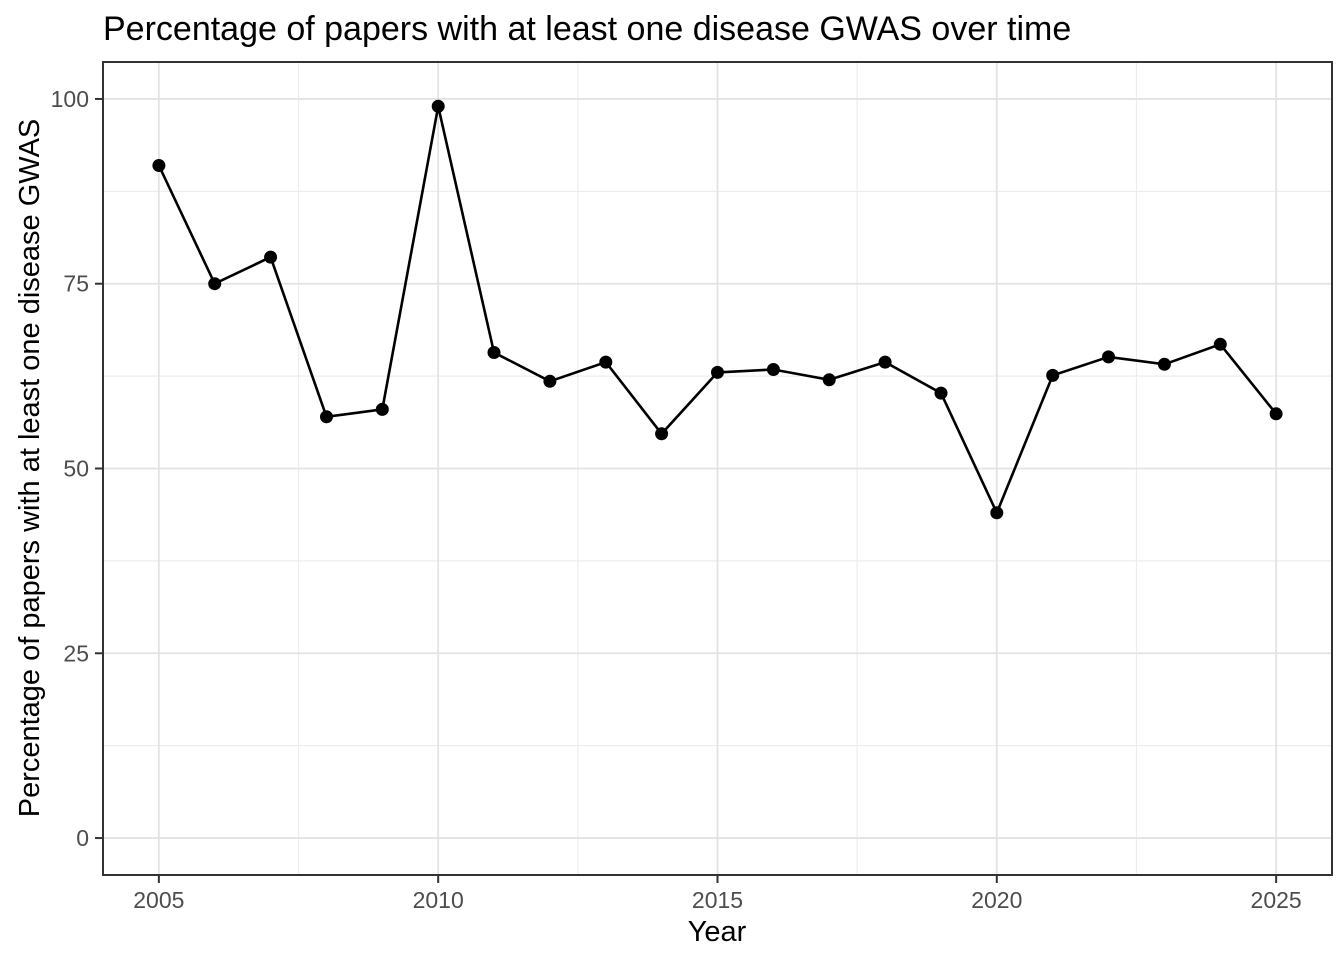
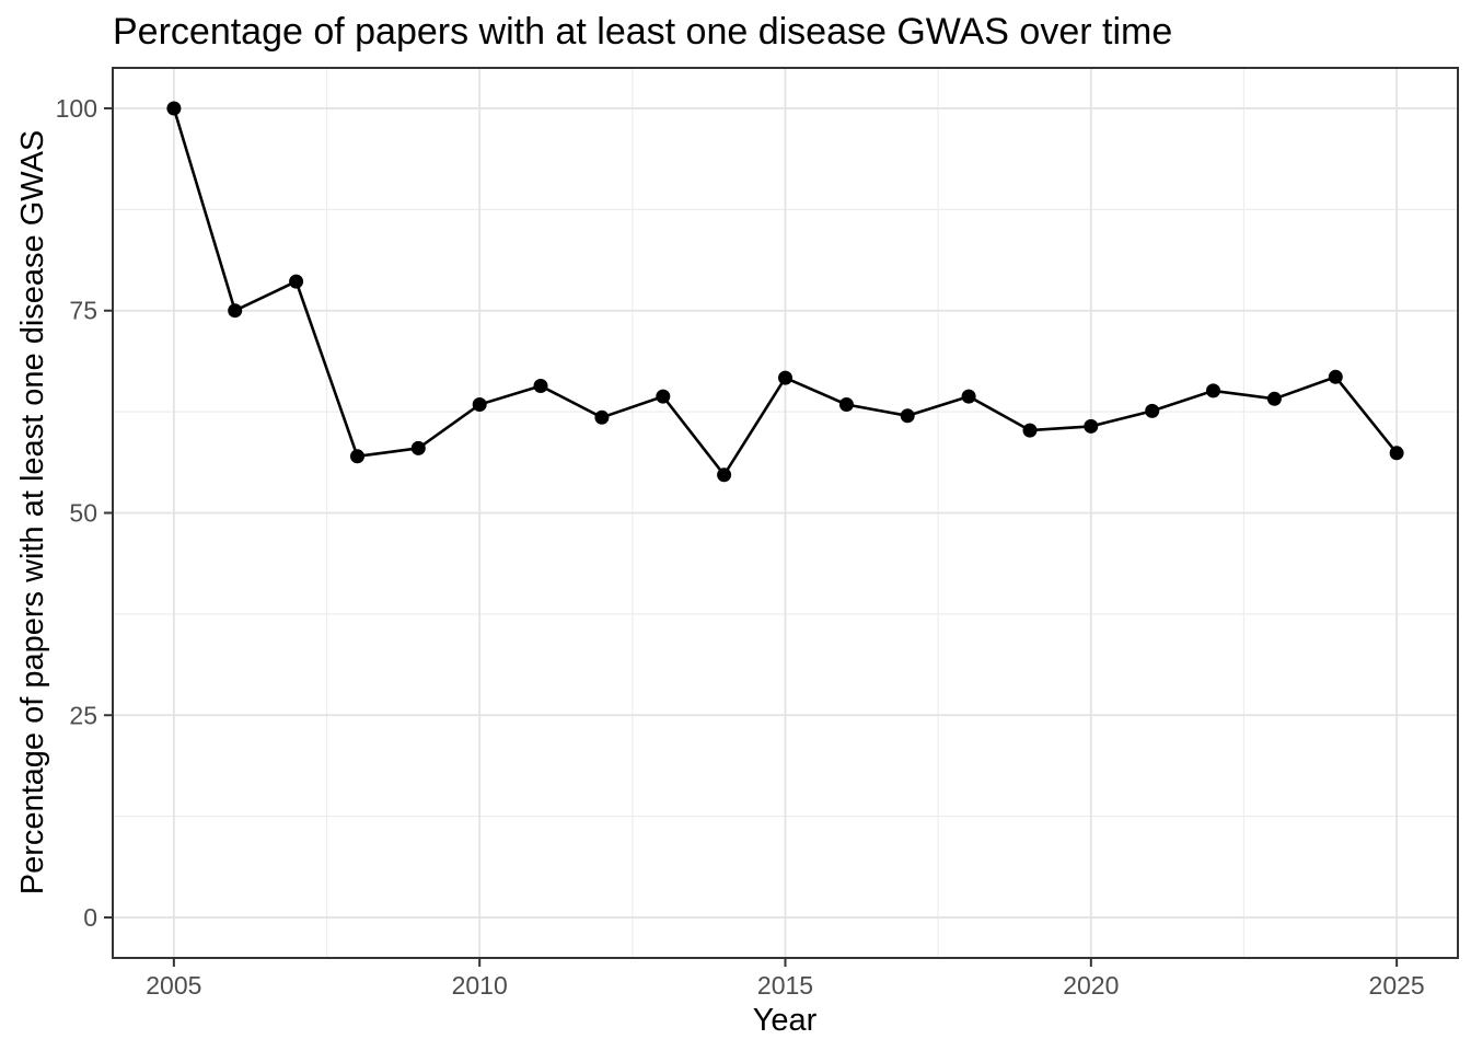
2005: 91 -> 100
2010: 99 -> 63
2015: 63 -> 67
2020: 44 -> 61
